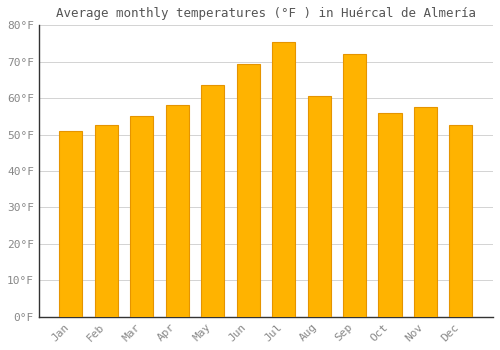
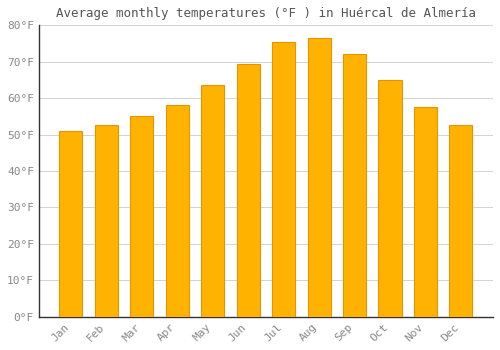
Aug: 60.5°F -> 76.5°F
Oct: 56.0°F -> 65.0°F
